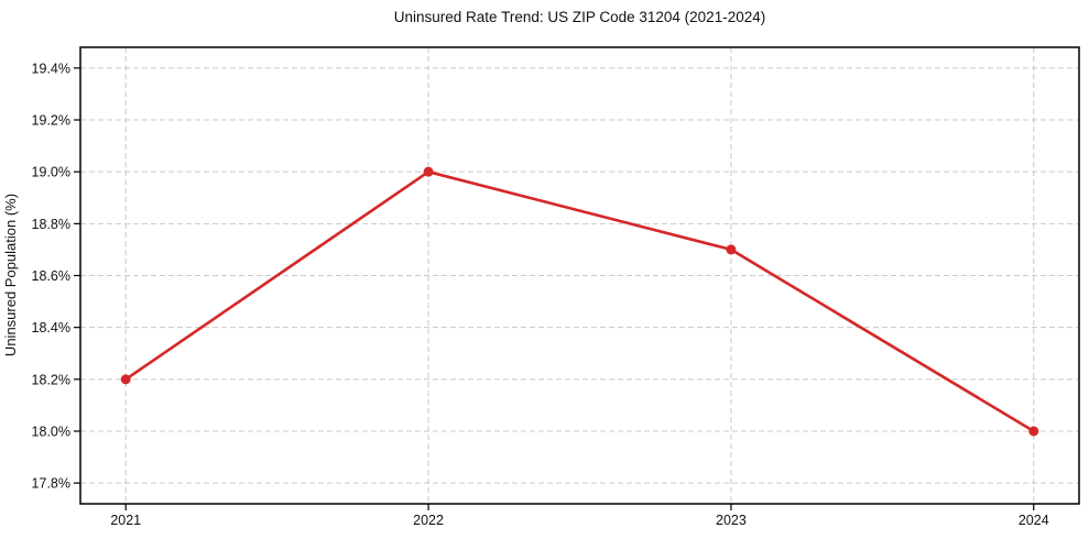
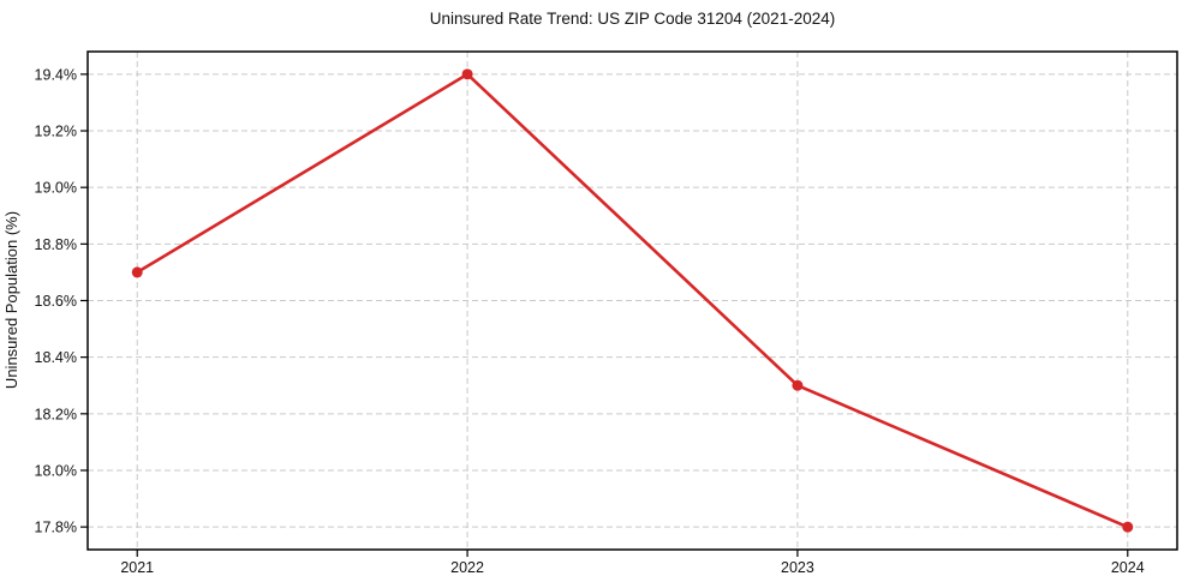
2021: 18.2% -> 18.7%
2022: 19.0% -> 19.4%
2023: 18.7% -> 18.3%
2024: 18.0% -> 17.8%
